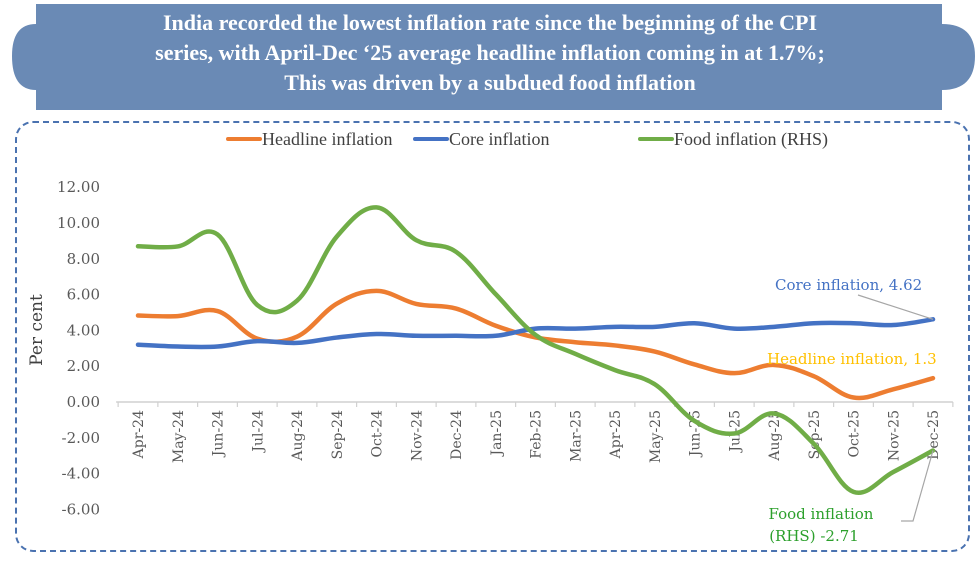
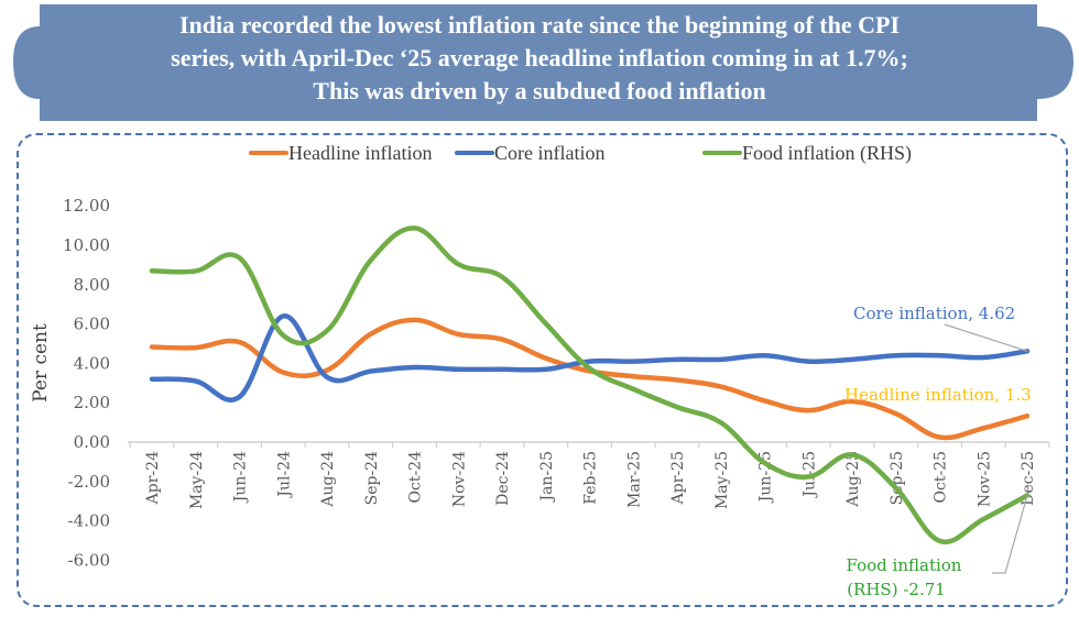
Core inflation/Jun-24: 3.1 -> 2.3
Core inflation/Jul-24: 3.4 -> 6.4
